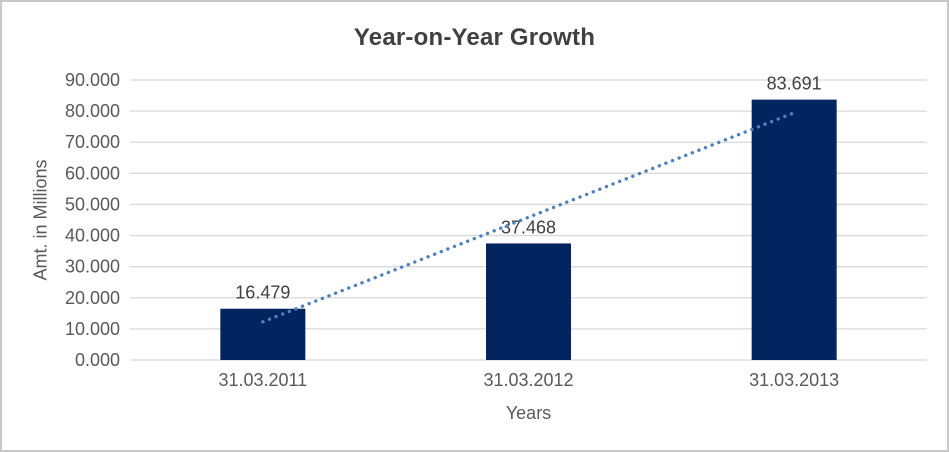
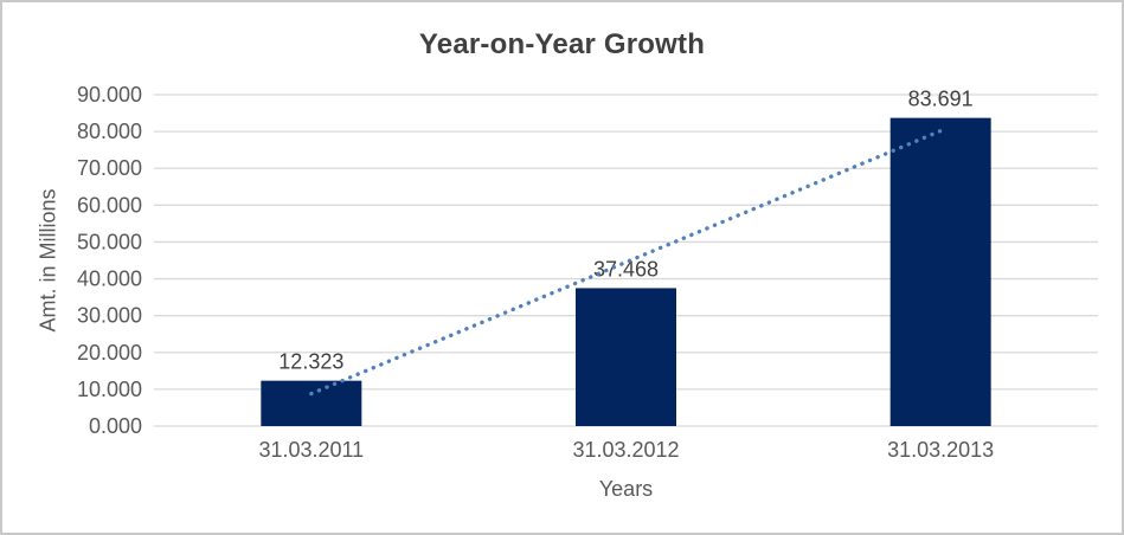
31.03.2011: 16.479 -> 12.323
